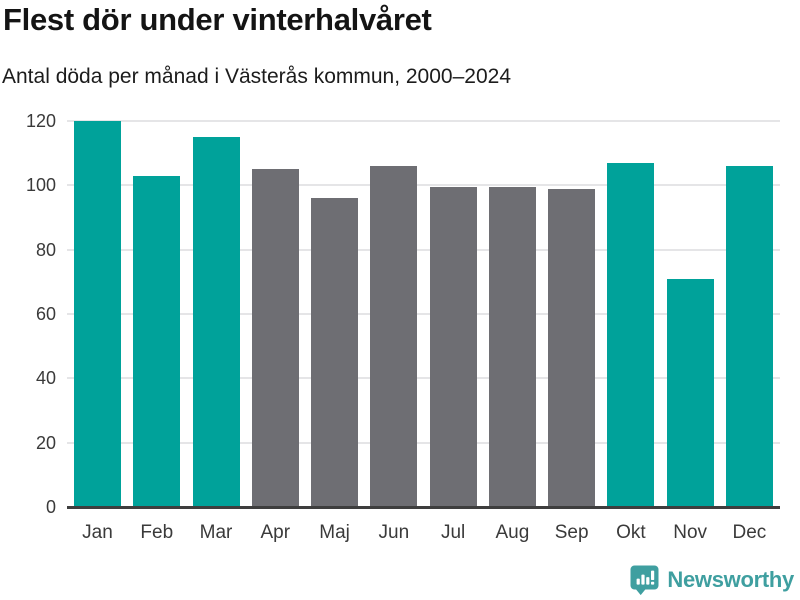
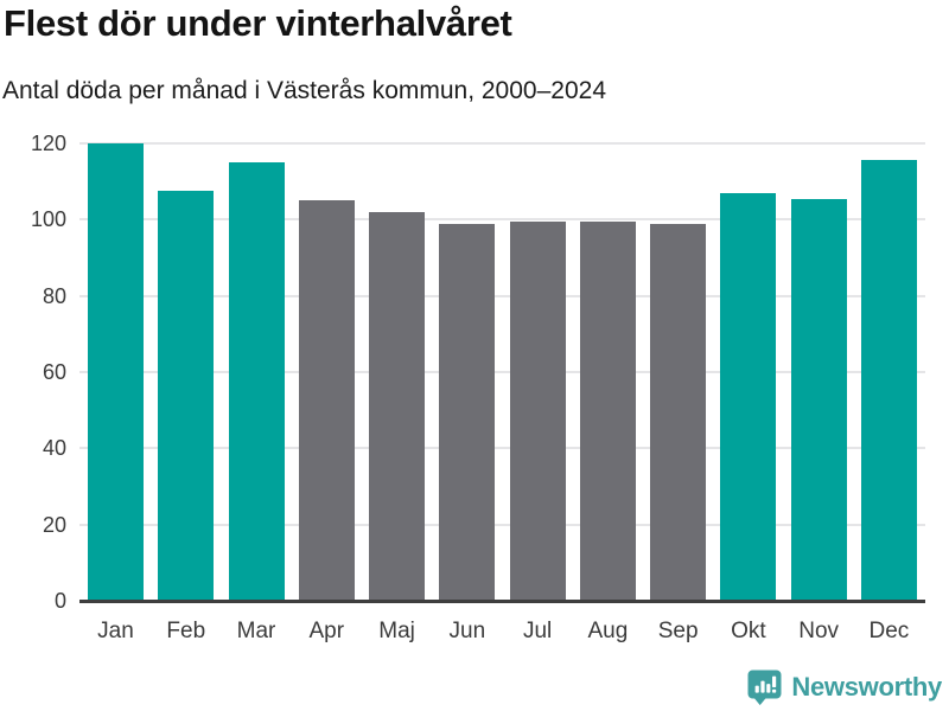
Feb: 103 -> 108
Maj: 96 -> 102
Jun: 106 -> 99
Nov: 71 -> 106
Dec: 106 -> 116
